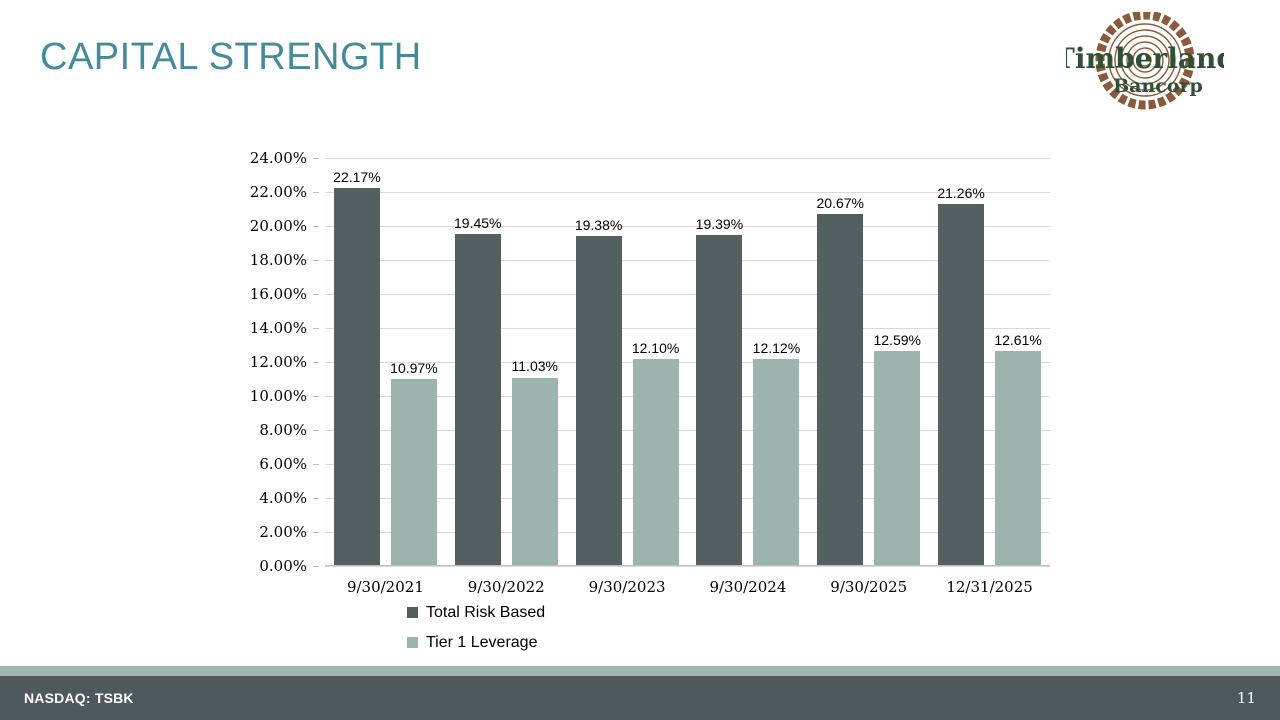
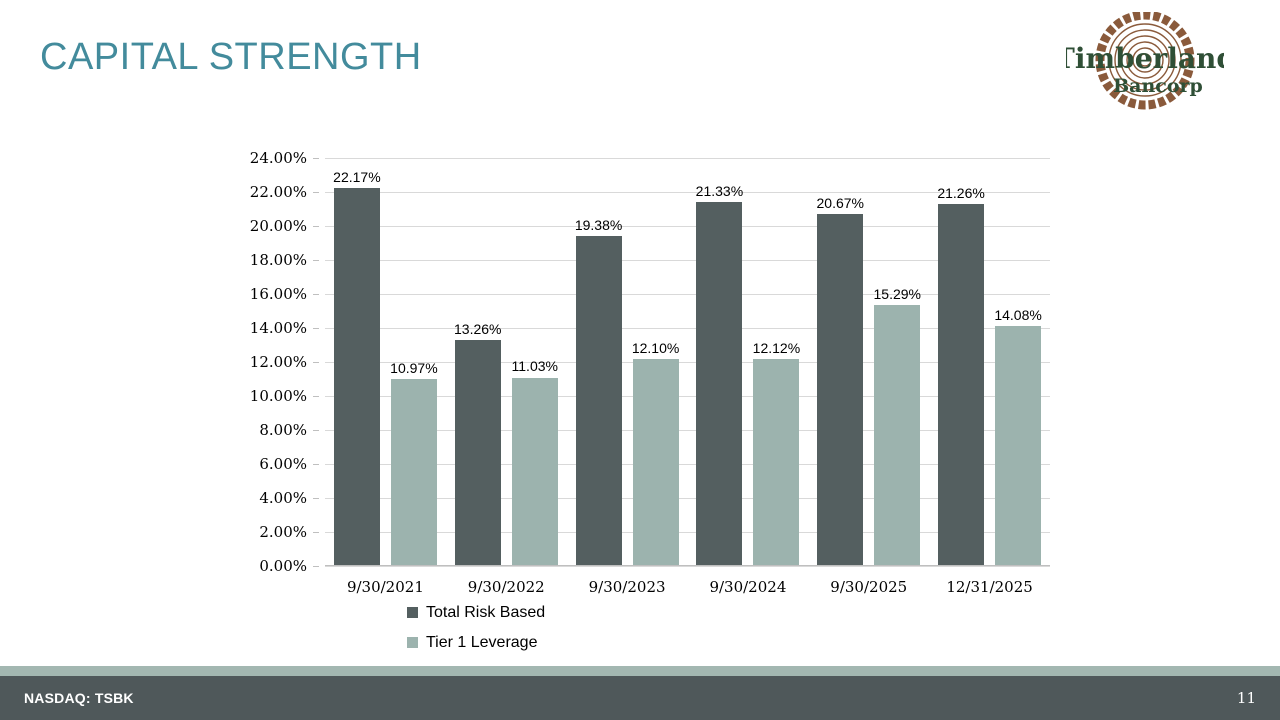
Total Risk Based/9/30/2022: 19.45% -> 13.26%
Total Risk Based/9/30/2024: 19.39% -> 21.33%
Tier 1 Leverage/9/30/2025: 12.59% -> 15.29%
Tier 1 Leverage/12/31/2025: 12.61% -> 14.08%
